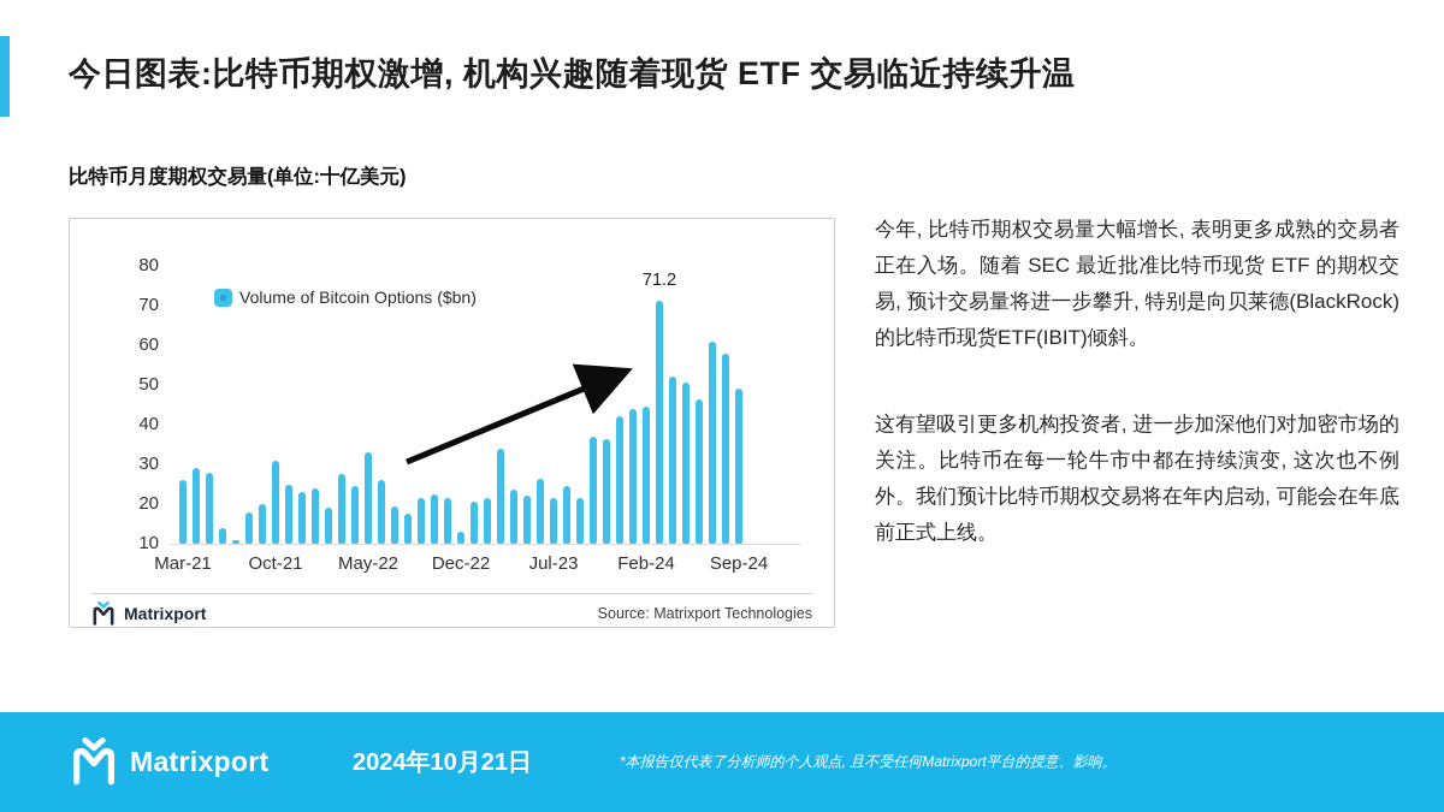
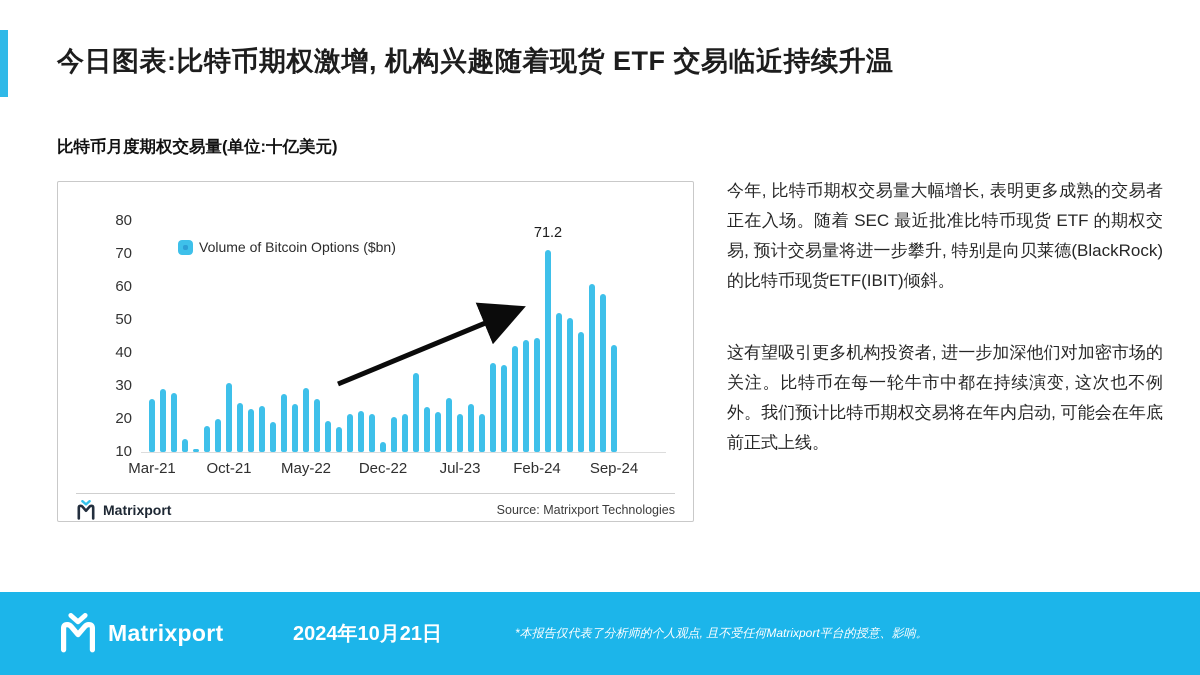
May-22: 33 -> 30
Sep-24: 49 -> 42
